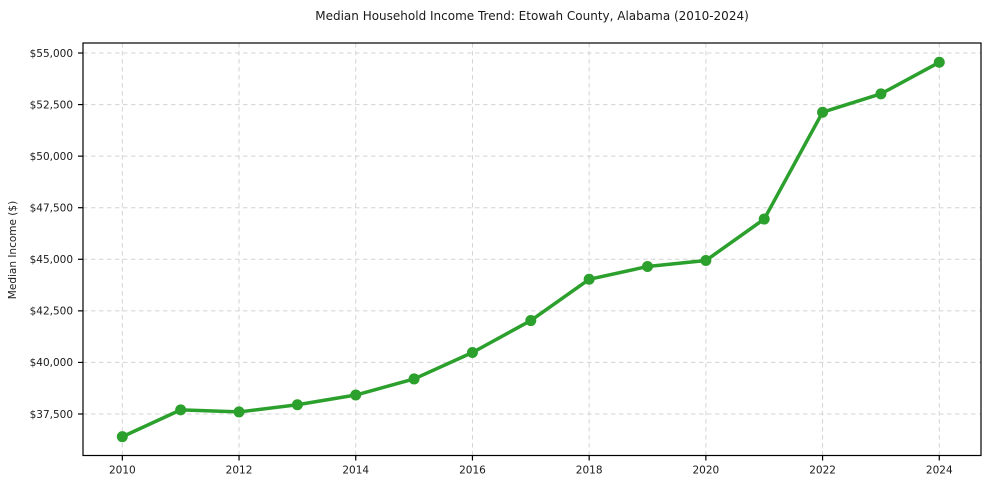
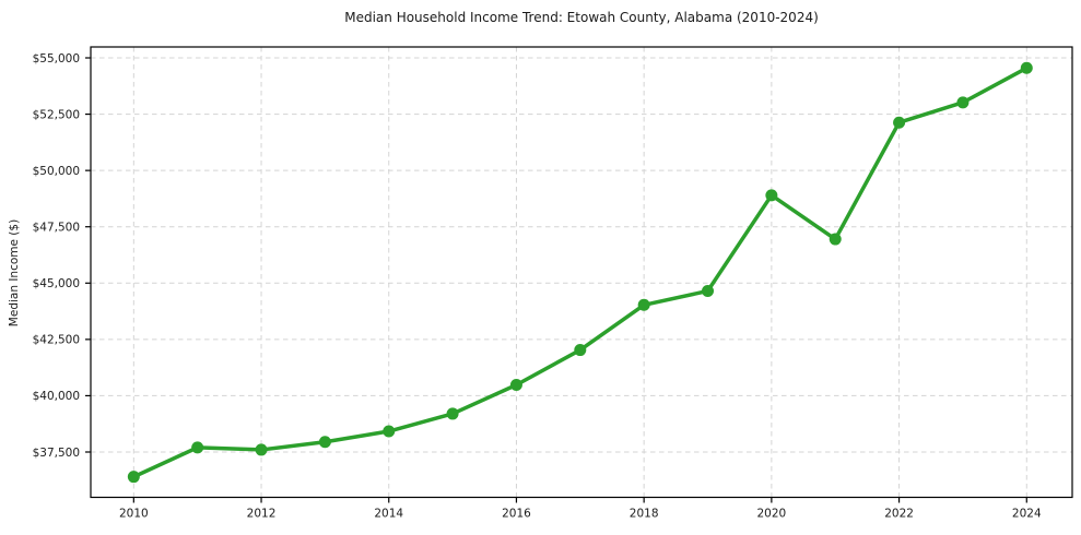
2020: $44900 -> $48900
